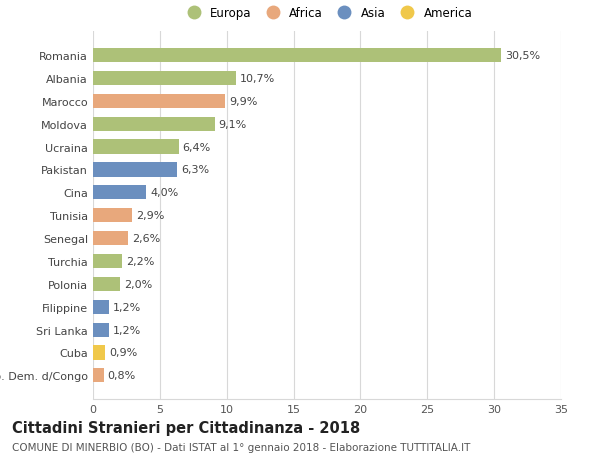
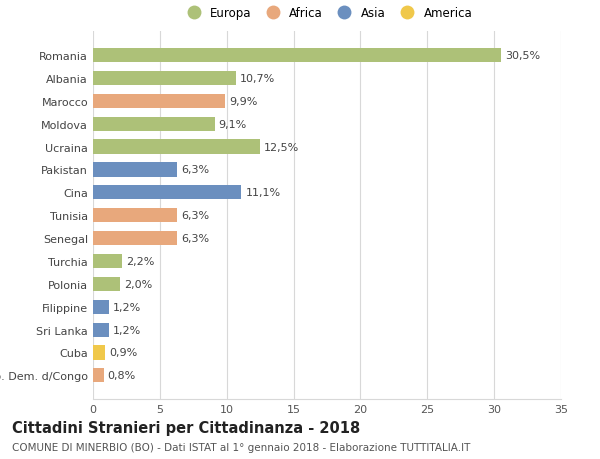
Ucraina: 6,4% -> 12,5%
Cina: 4,0% -> 11,1%
Tunisia: 2,9% -> 6,3%
Senegal: 2,6% -> 6,3%
